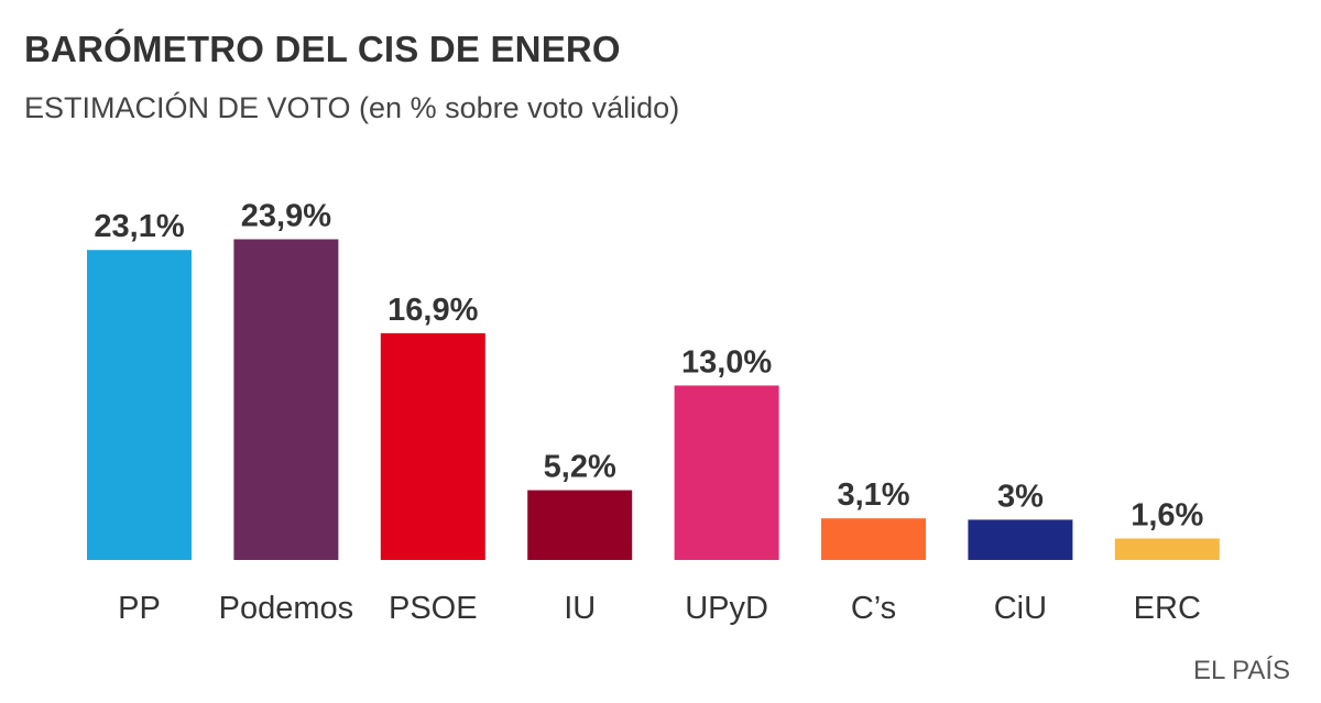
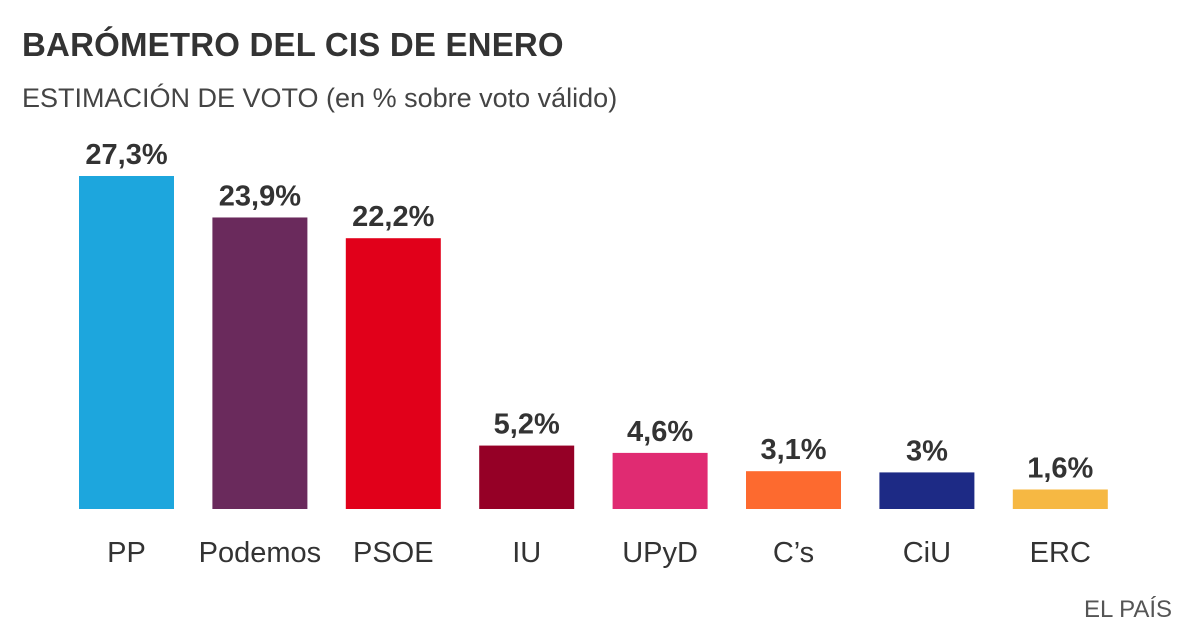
PP: 23,1% -> 27,3%
PSOE: 16,9% -> 22,2%
UPyD: 13,0% -> 4,6%
